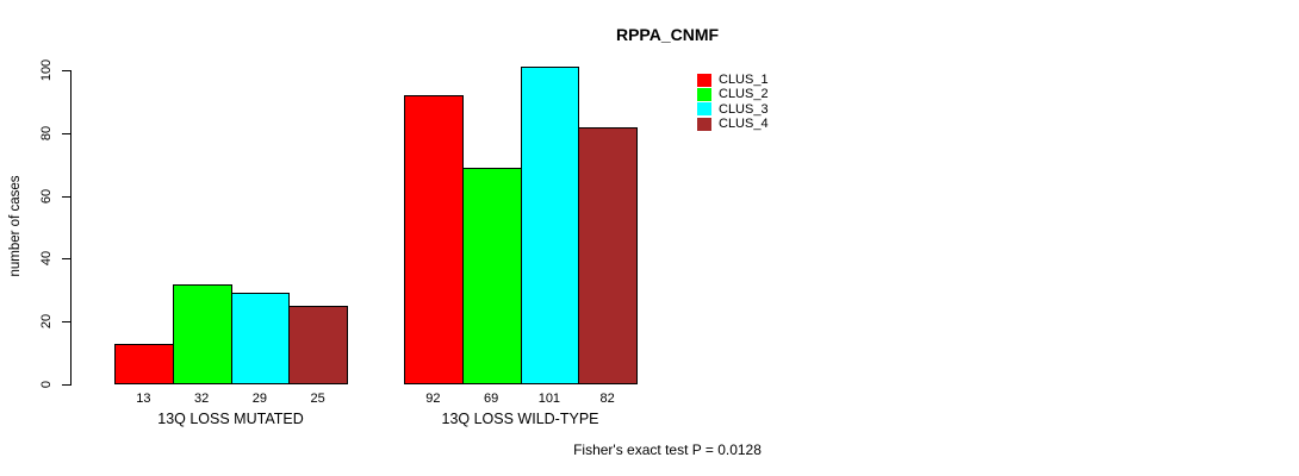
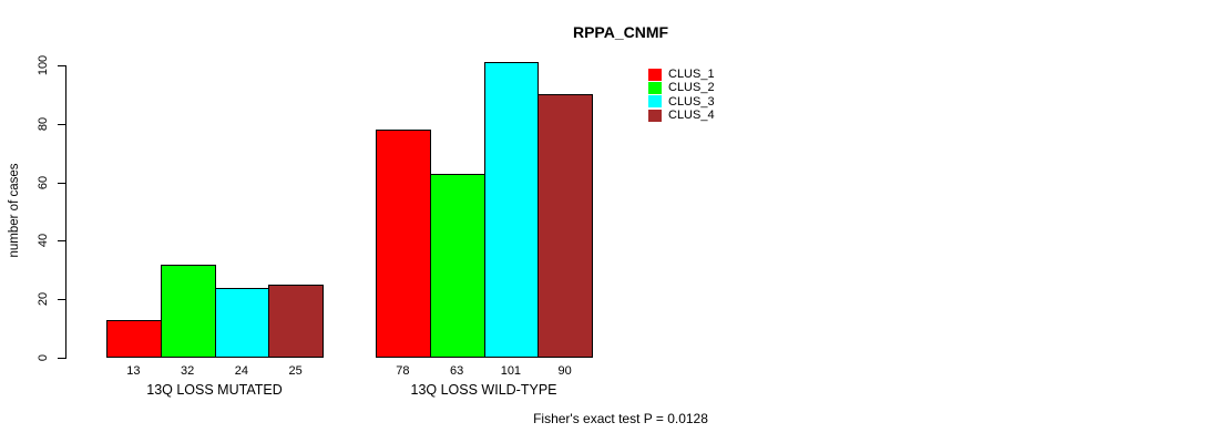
CLUS_3/13Q LOSS MUTATED: 29 -> 24
CLUS_1/13Q LOSS WILD-TYPE: 92 -> 78
CLUS_2/13Q LOSS WILD-TYPE: 69 -> 63
CLUS_4/13Q LOSS WILD-TYPE: 82 -> 90
